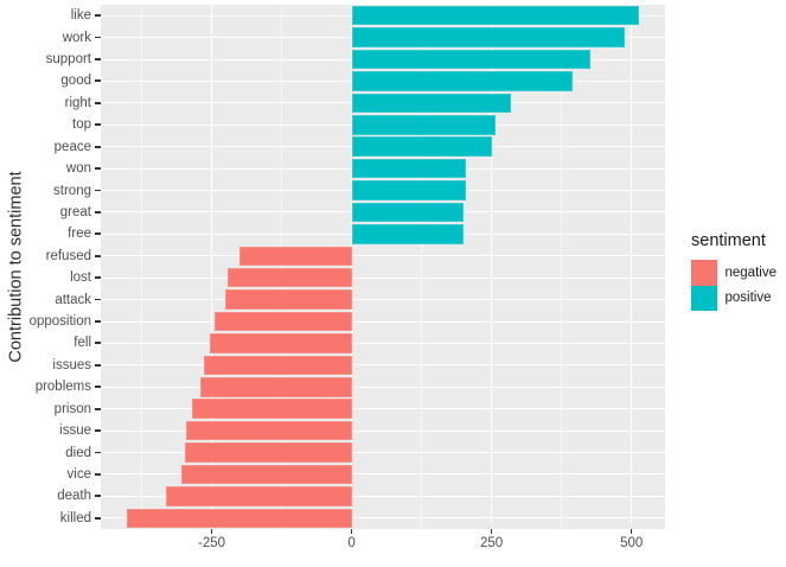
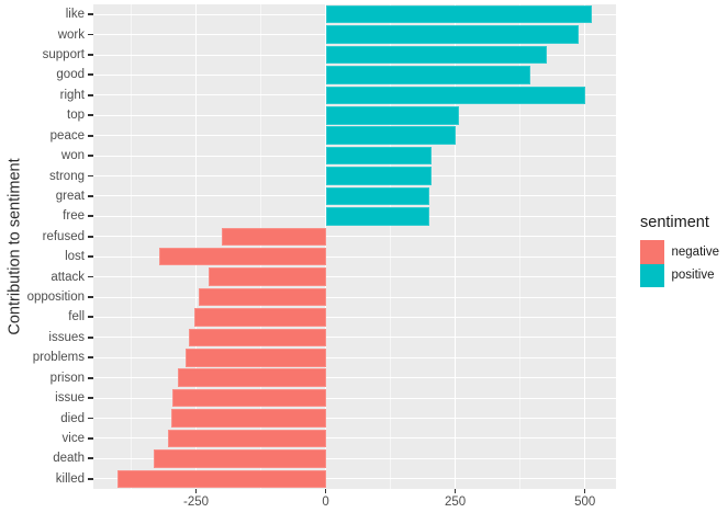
right: 280 -> 500
lost: -220 -> -320
